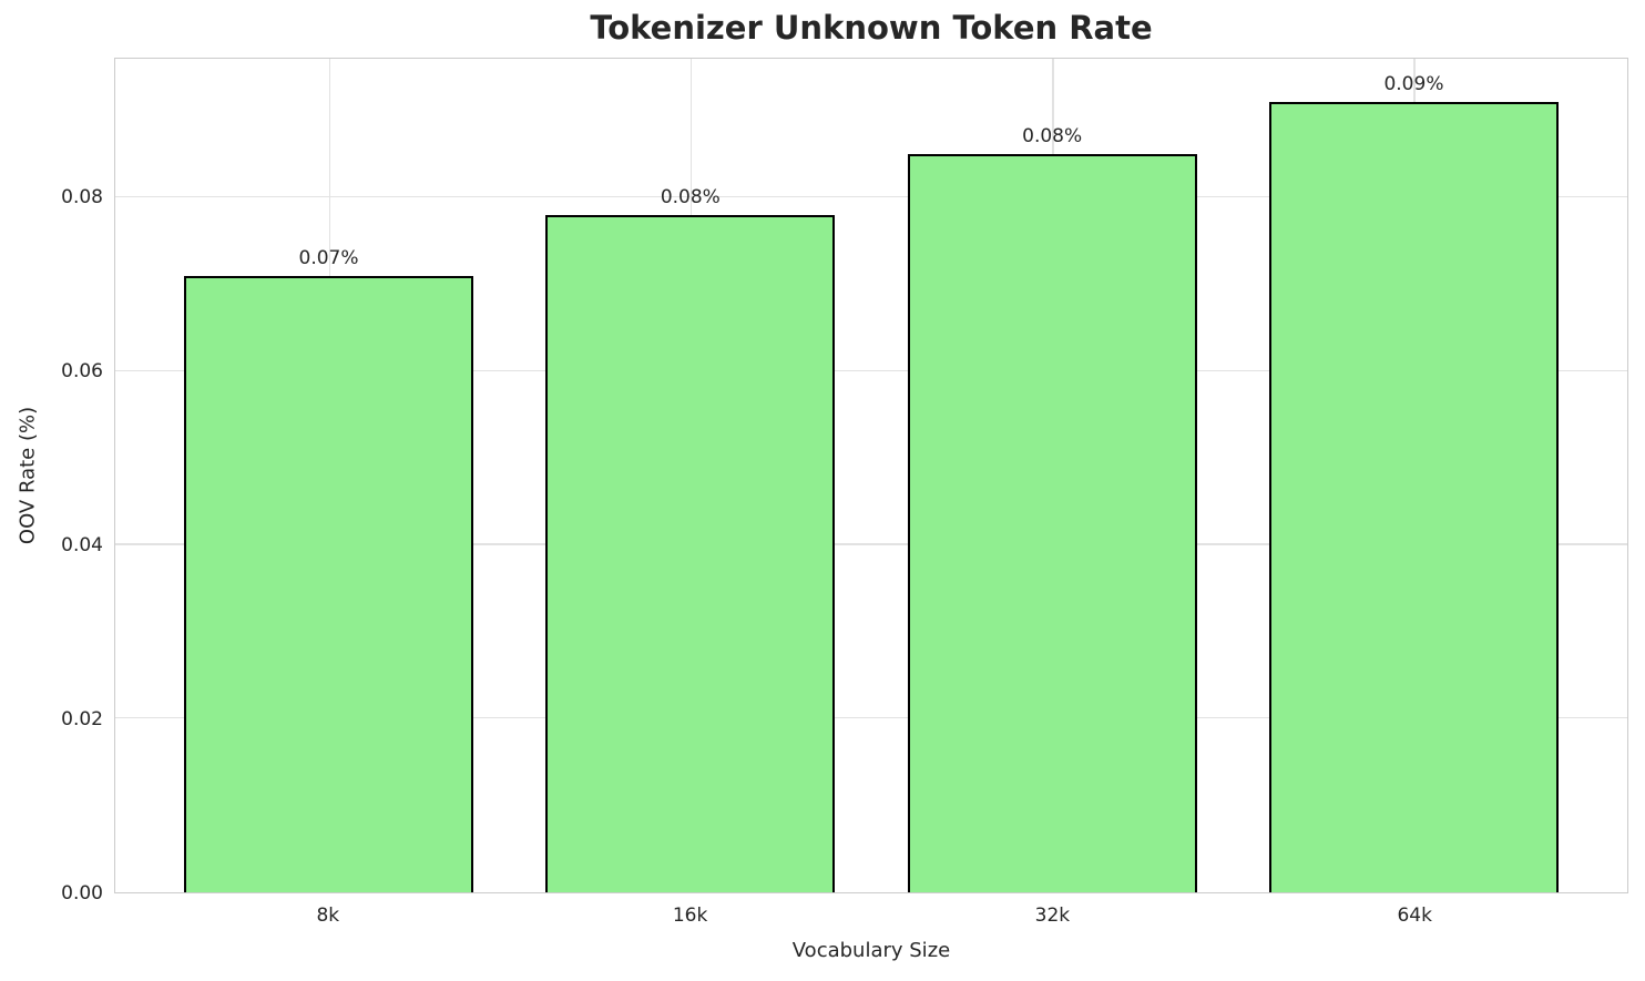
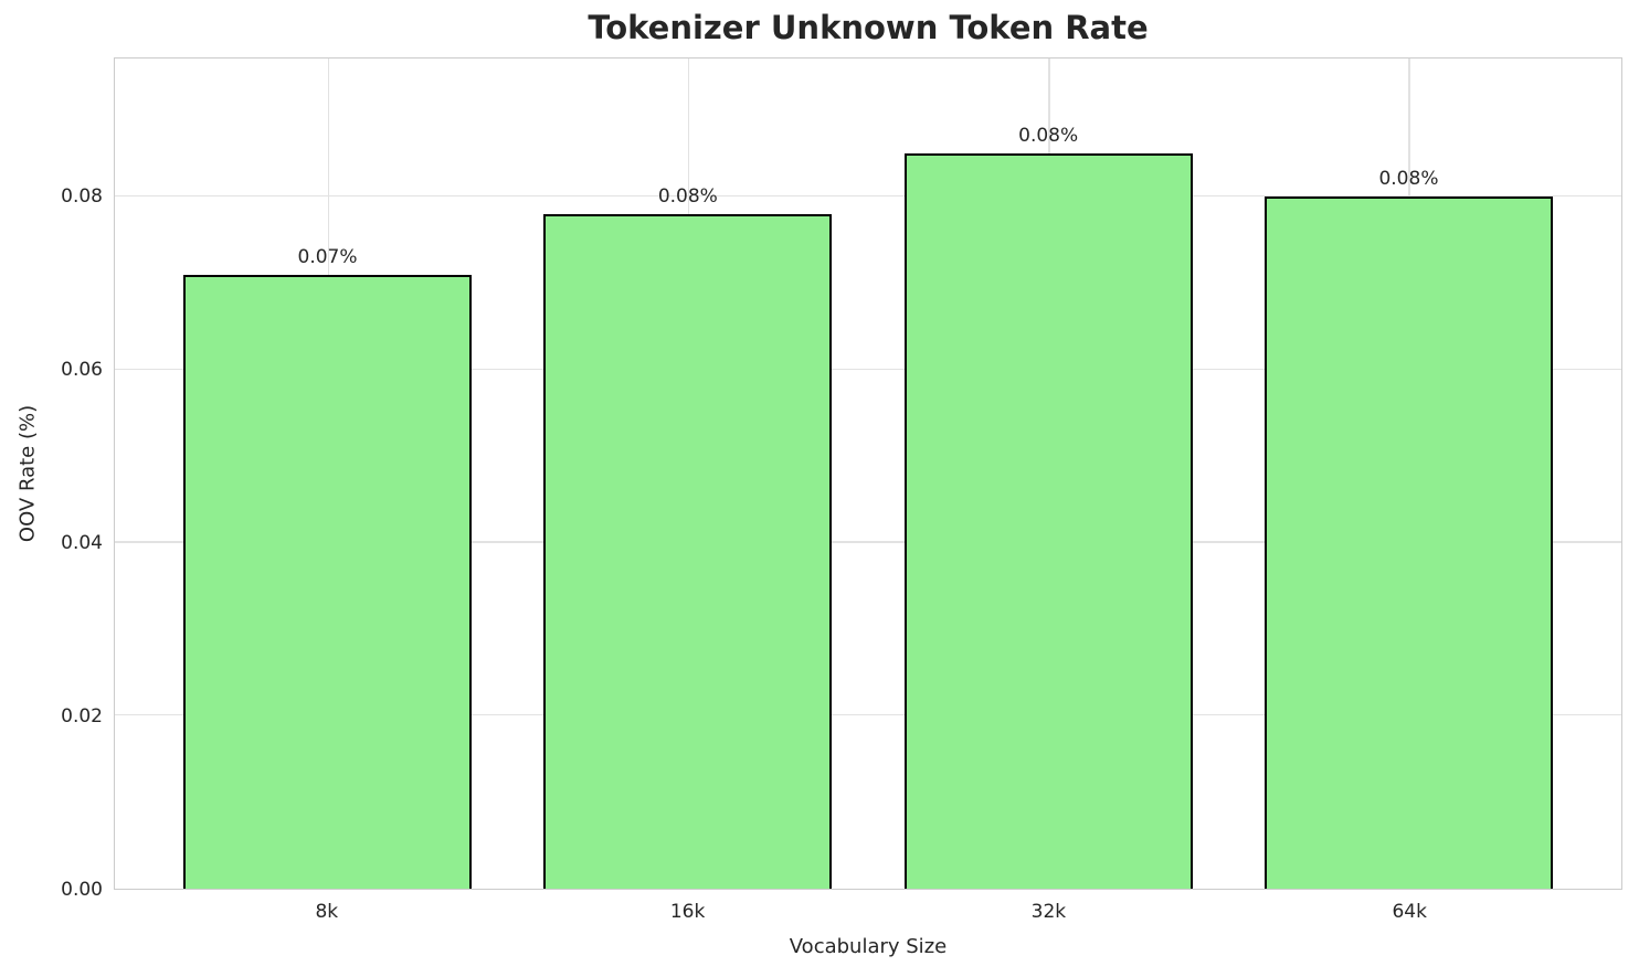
64k: 0.09% -> 0.08%
